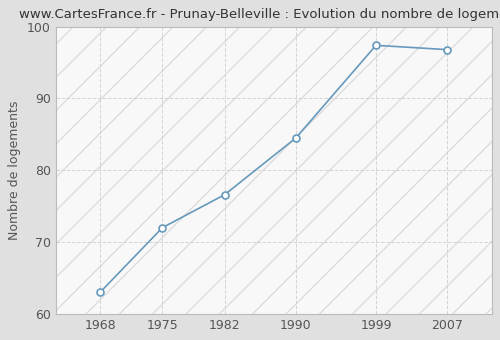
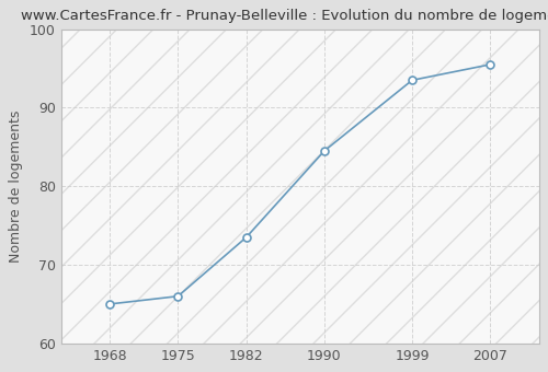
1968: 63.0 -> 65.0
1975: 72.0 -> 66.0
1982: 76.6 -> 73.5
1999: 97.4 -> 93.5
2007: 96.8 -> 95.5
